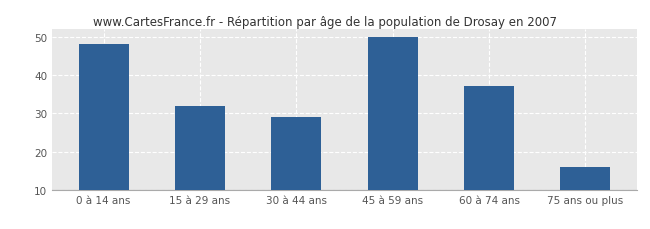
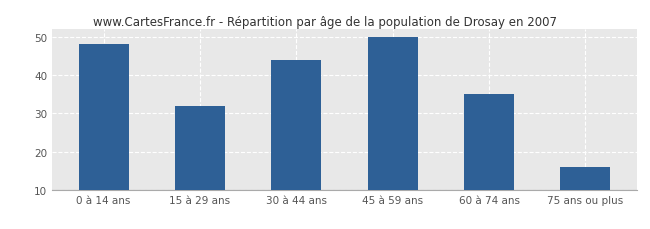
30 à 44 ans: 29 -> 44
60 à 74 ans: 37 -> 35
